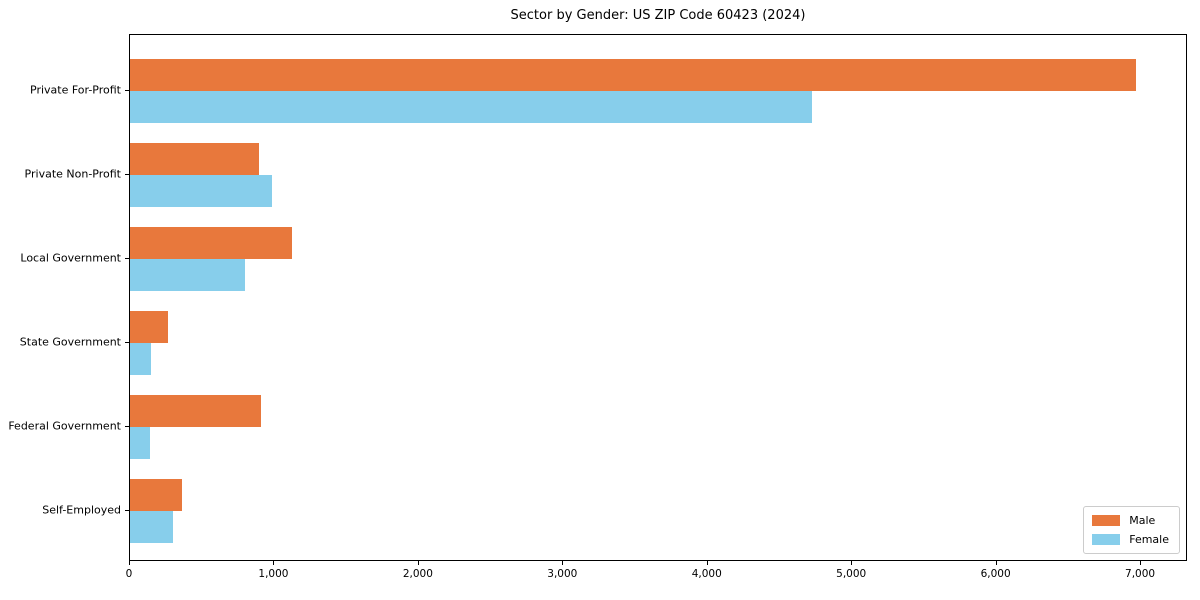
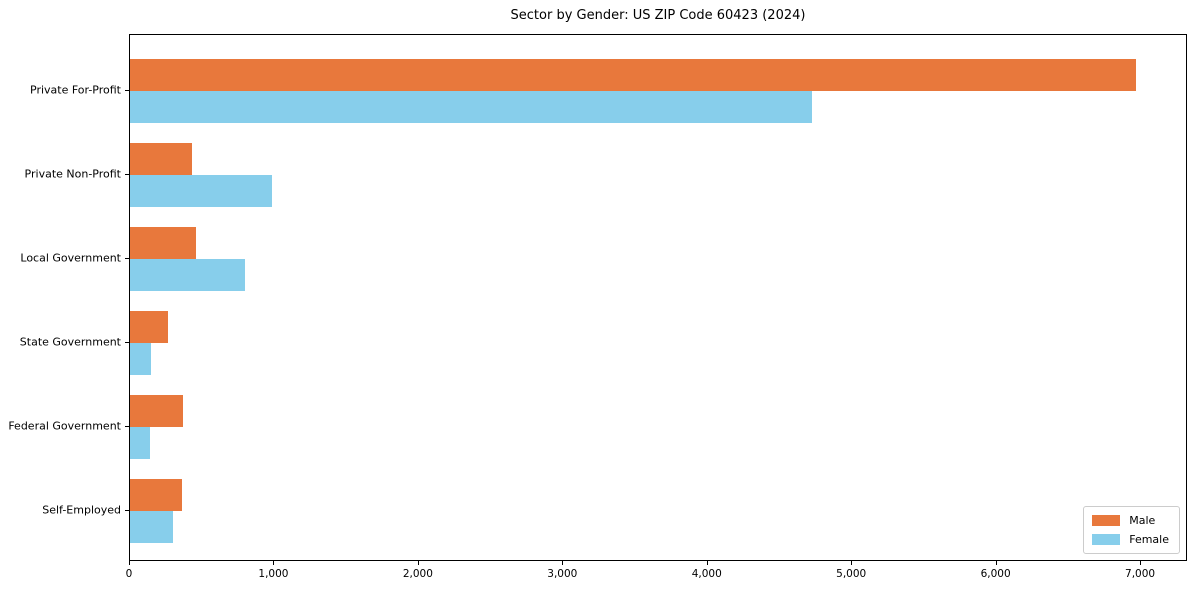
Male/Private Non-Profit: 890 -> 430
Male/Local Government: 1120 -> 460
Male/Federal Government: 910 -> 360
